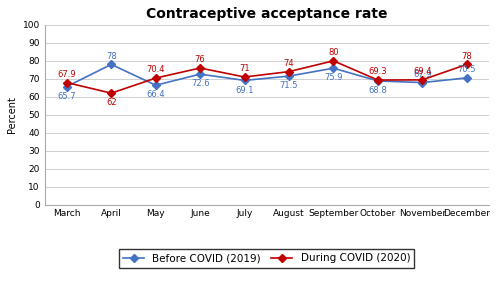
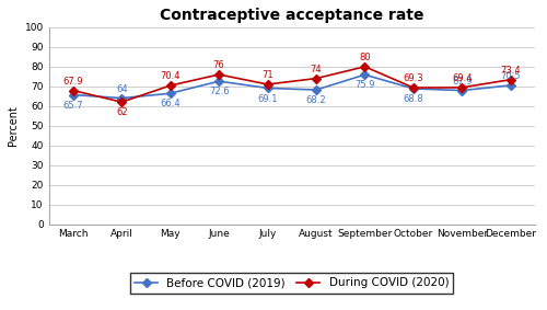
Before COVID (2019)/April: 78 -> 64
Before COVID (2019)/August: 71.5 -> 68.2
During COVID (2020)/December: 78 -> 73
